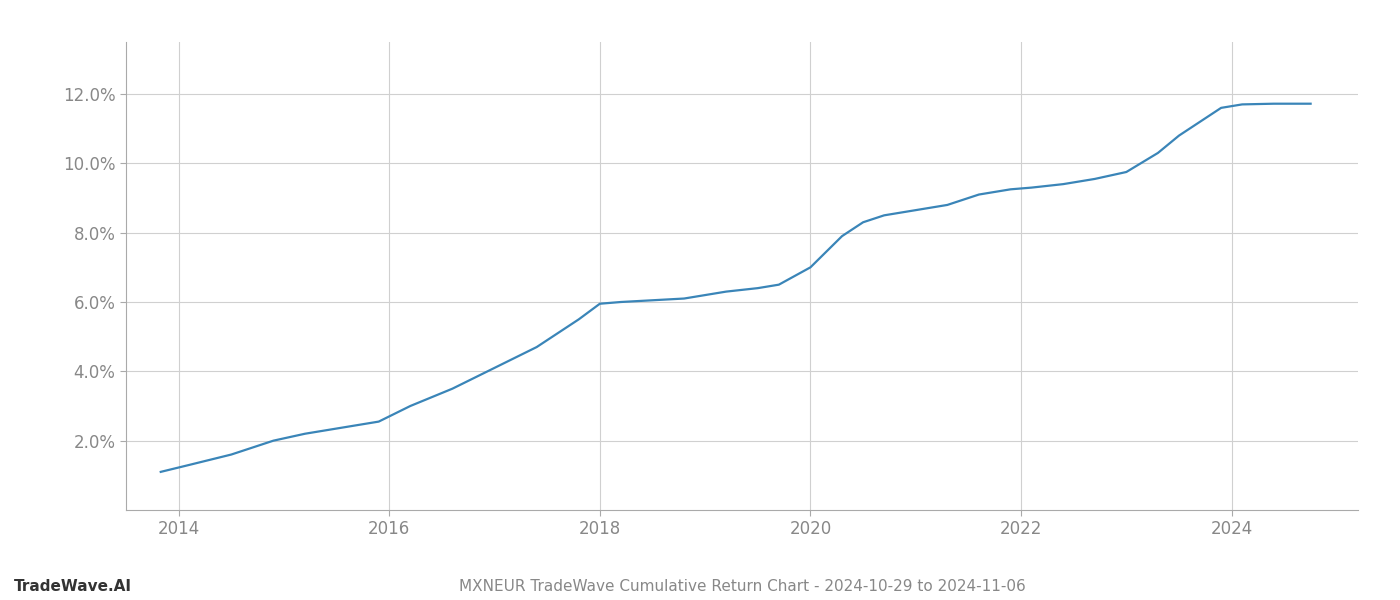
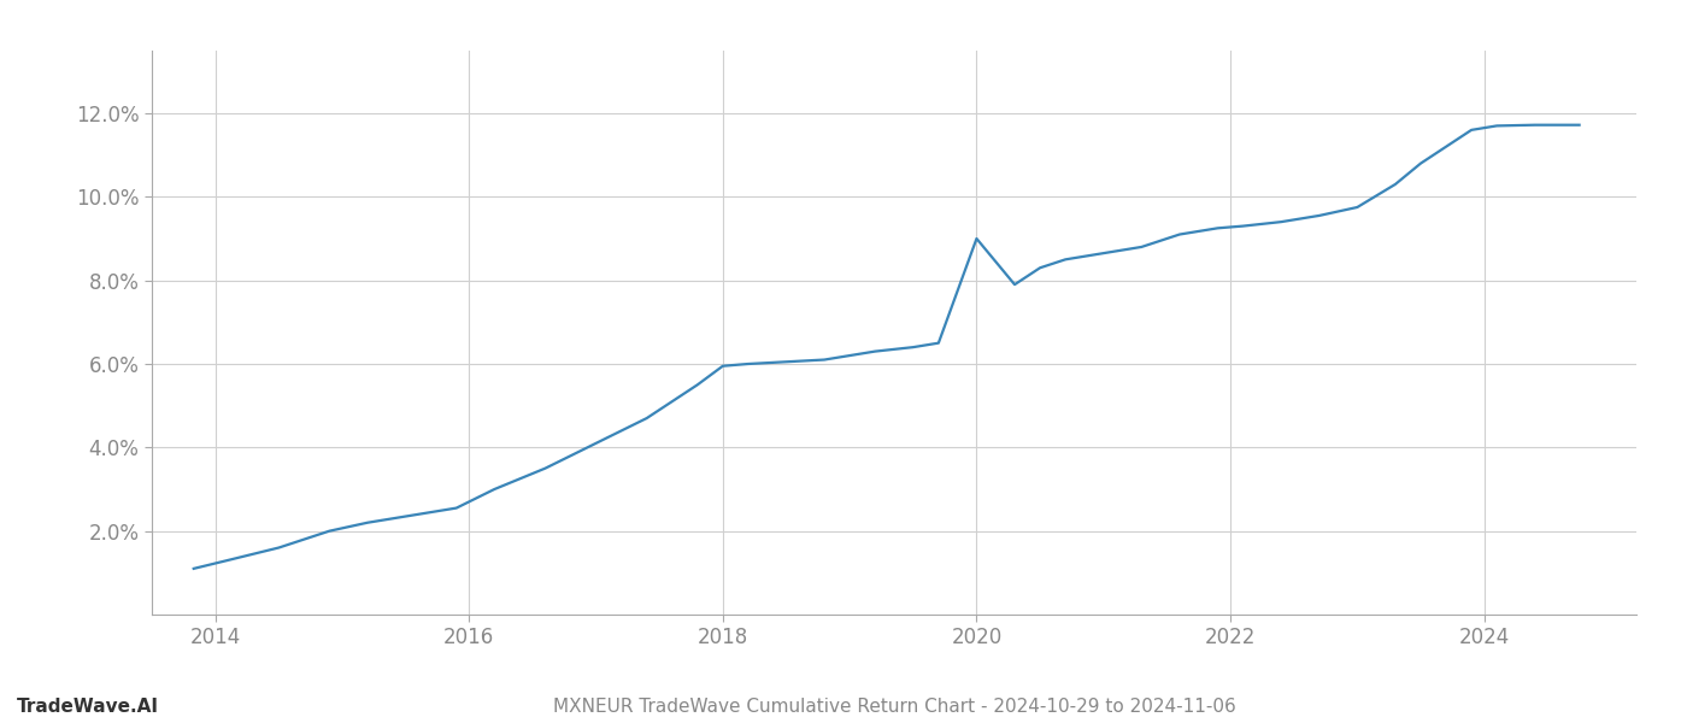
2020: 7.00% -> 9.00%
